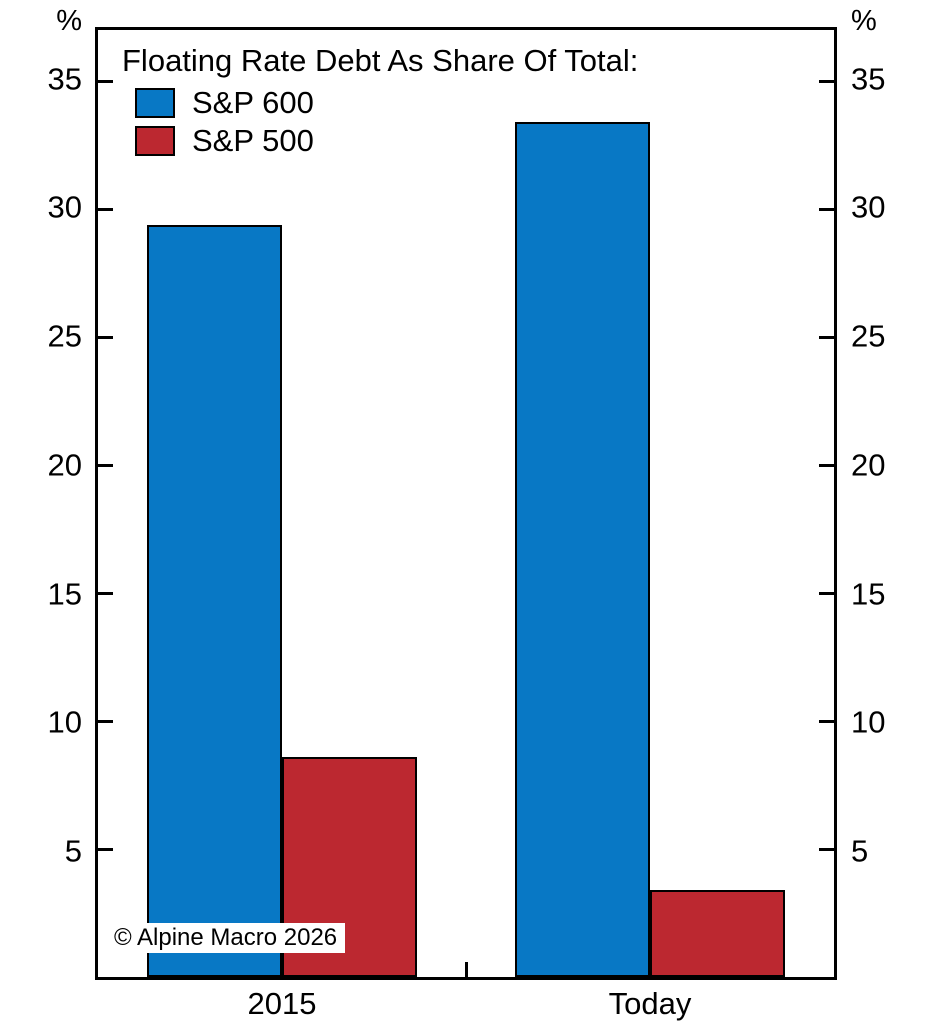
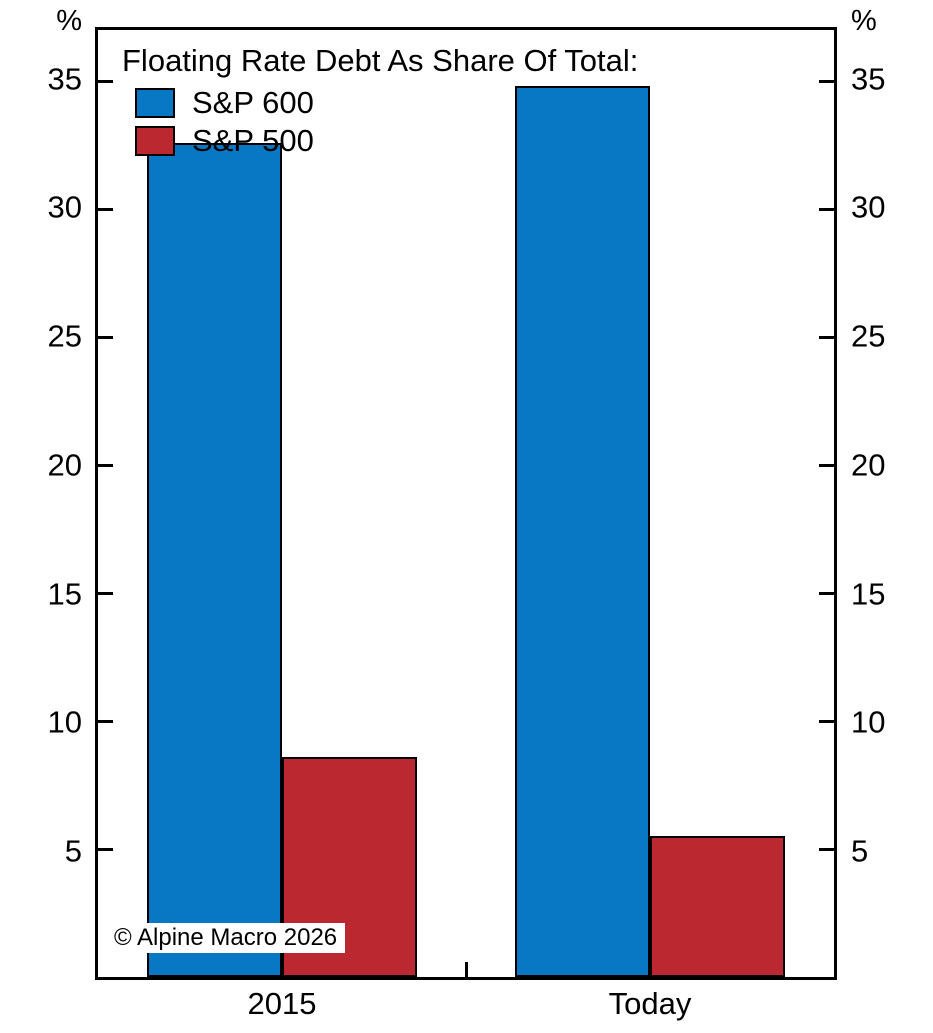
S&P 600/2015: 29.4 -> 32.6
S&P 600/Today: 33.4 -> 34.8
S&P 500/Today: 3.4 -> 5.5
